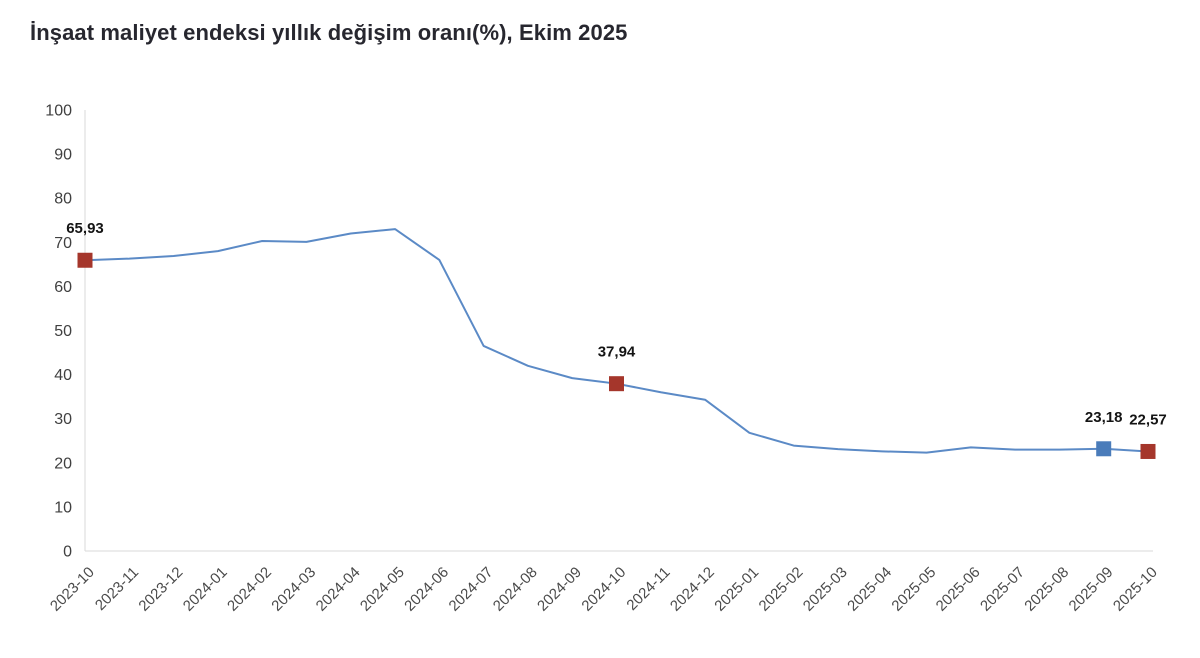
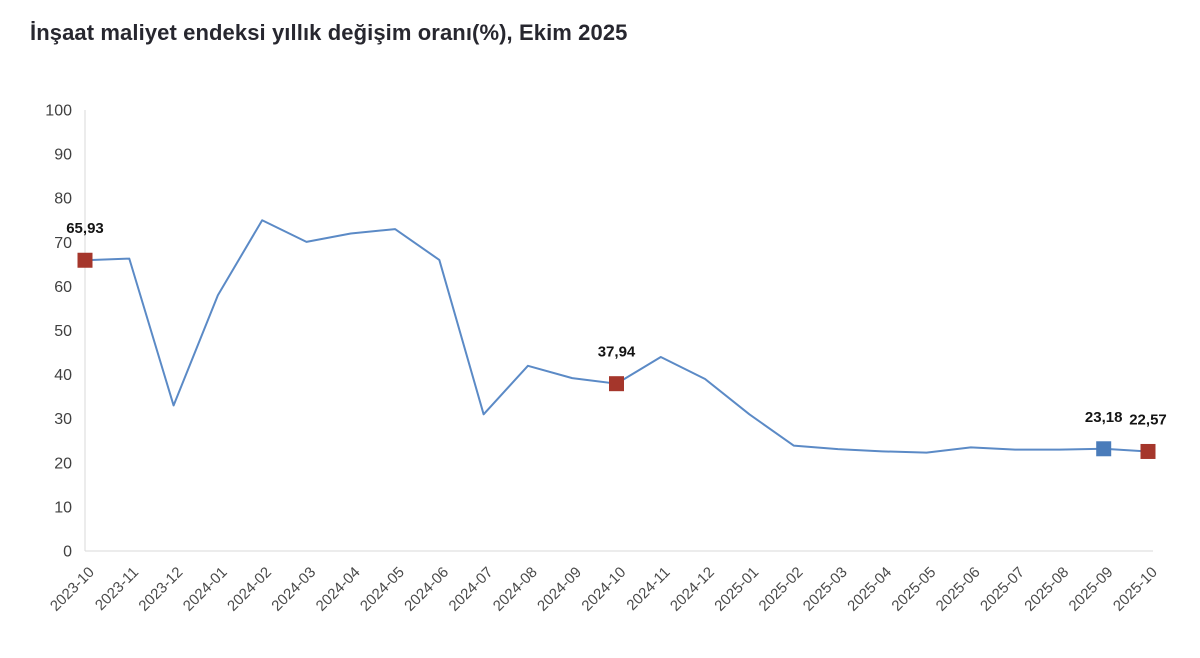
2023-12: 67 -> 33
2024-01: 68 -> 58
2024-02: 70 -> 75
2024-07: 46 -> 31
2024-11: 36 -> 44
2024-12: 34 -> 39
2025-01: 27 -> 31
